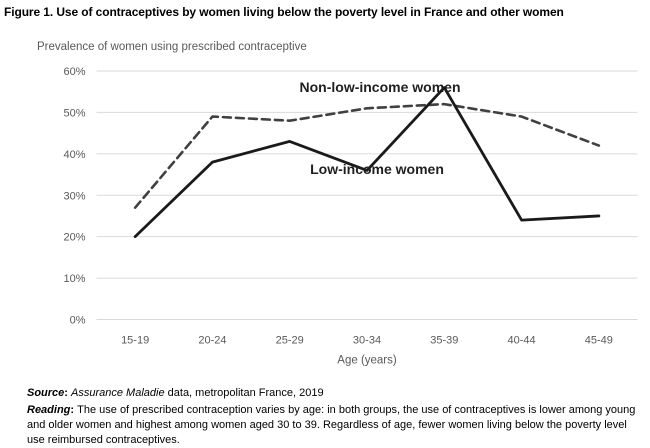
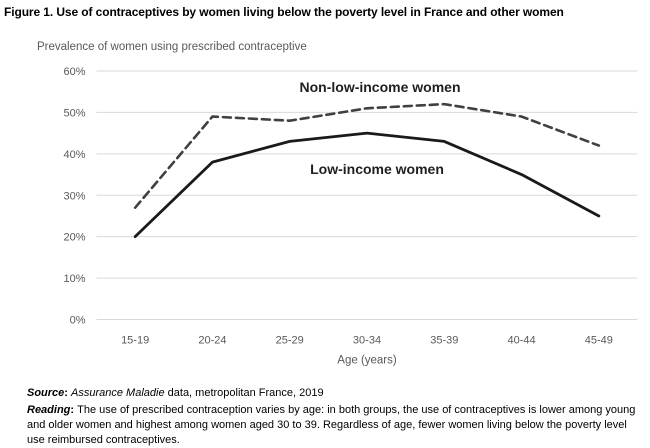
Low-income women/30-34: 36% -> 45%
Low-income women/35-39: 56% -> 43%
Low-income women/40-44: 24% -> 35%
